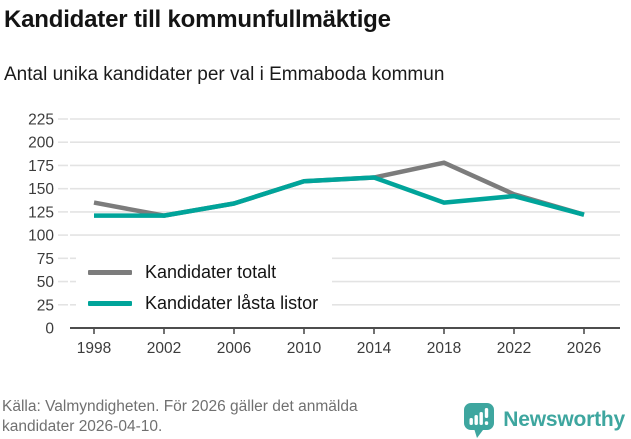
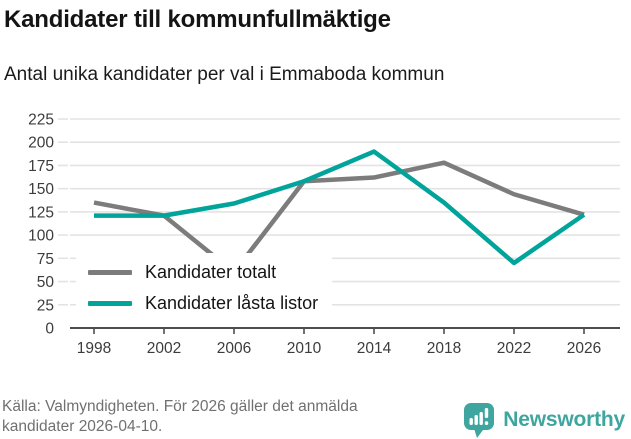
Kandidater totalt/2006: 130 -> 60
Kandidater låsta listor/2014: 160 -> 190
Kandidater låsta listor/2022: 140 -> 70
